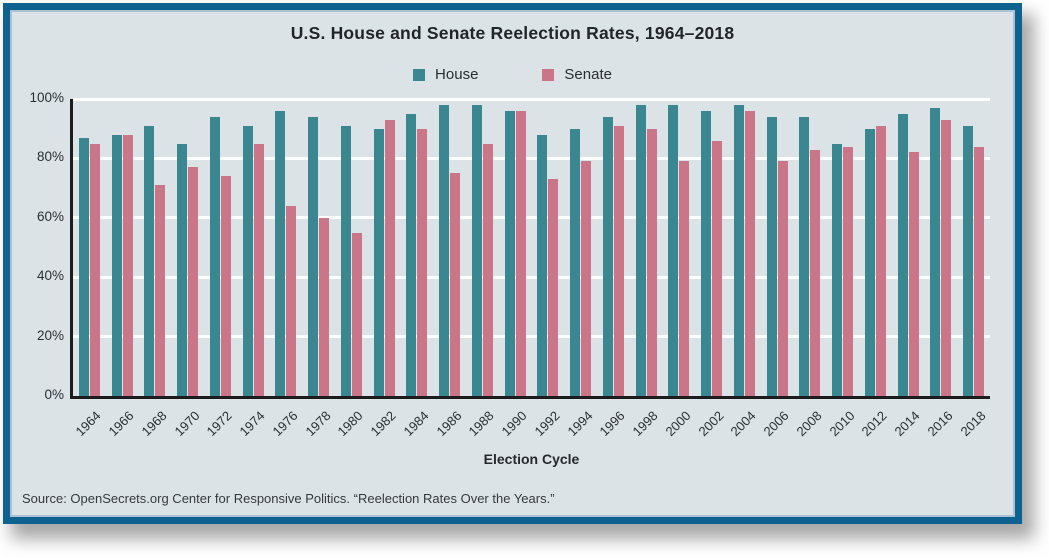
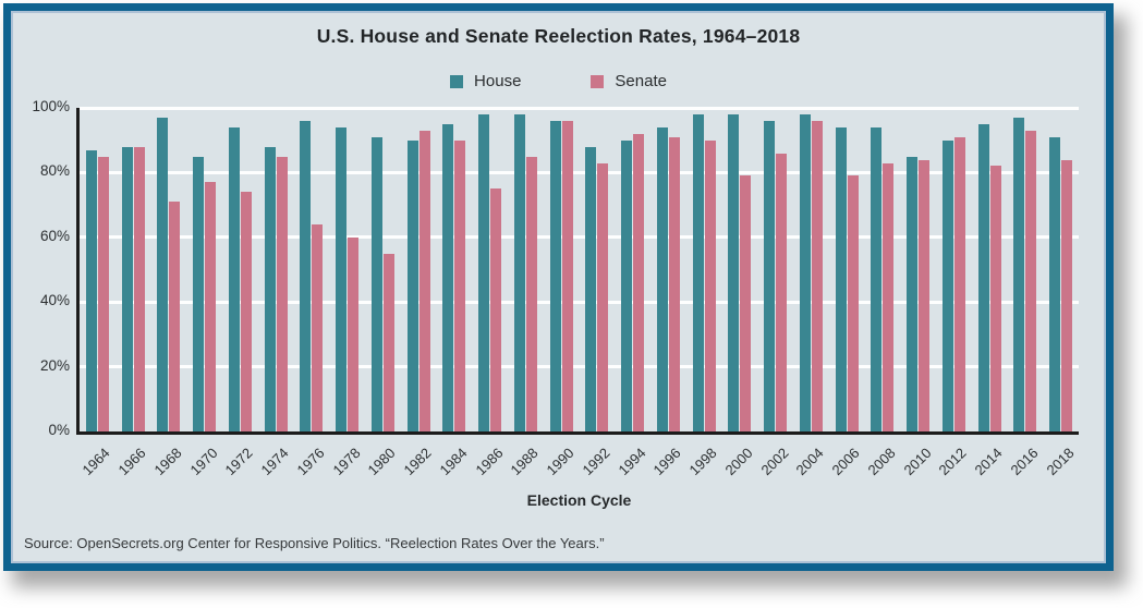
House/1968: 91% -> 97%
House/1974: 91% -> 88%
Senate/1992: 73% -> 83%
Senate/1994: 79% -> 92%
